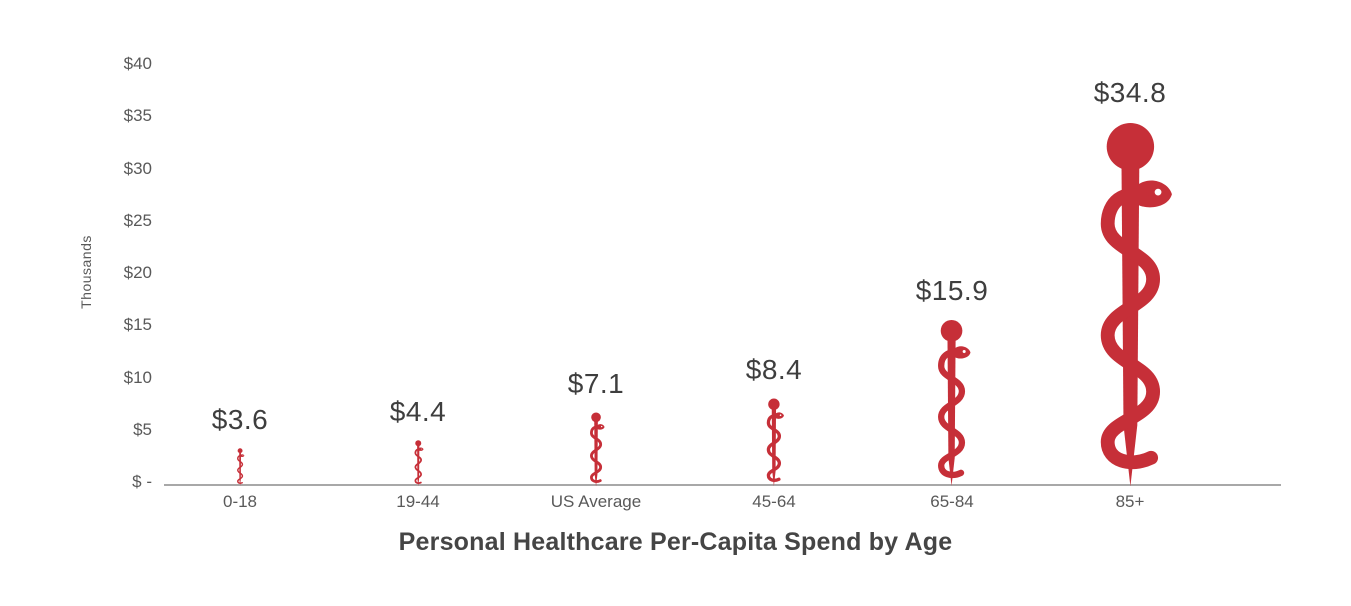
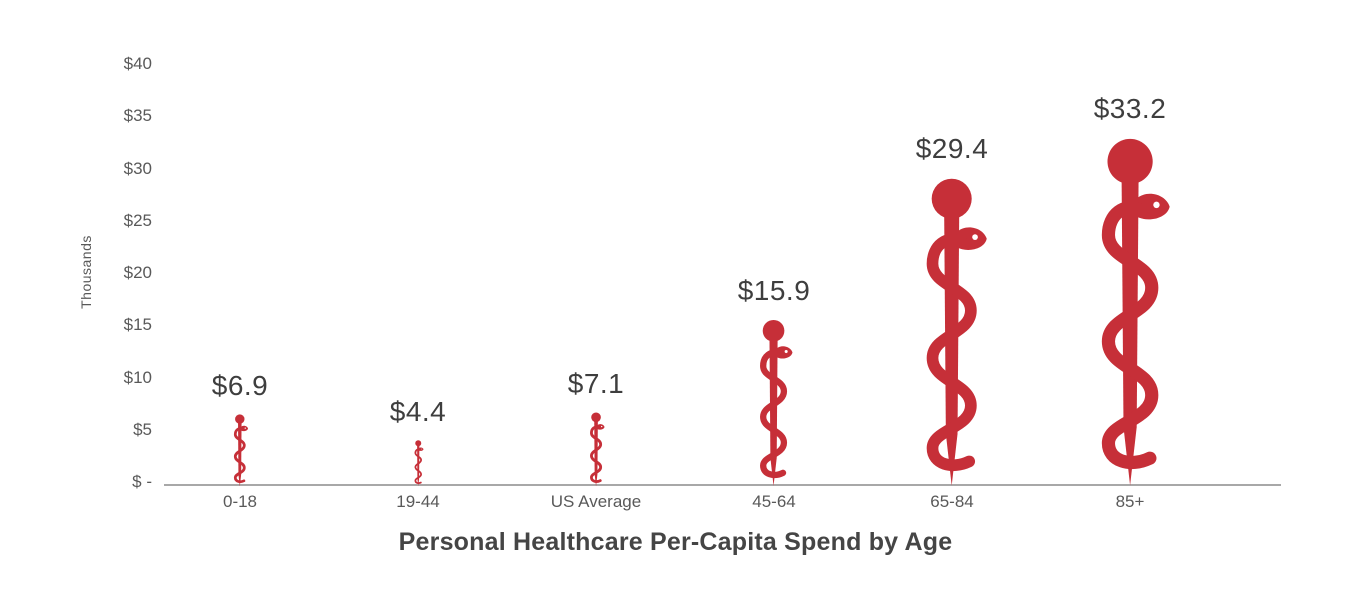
0-18: $3.6 -> $6.9
45-64: $8.4 -> $15.9
65-84: $15.9 -> $29.4
85+: $34.8 -> $33.2
